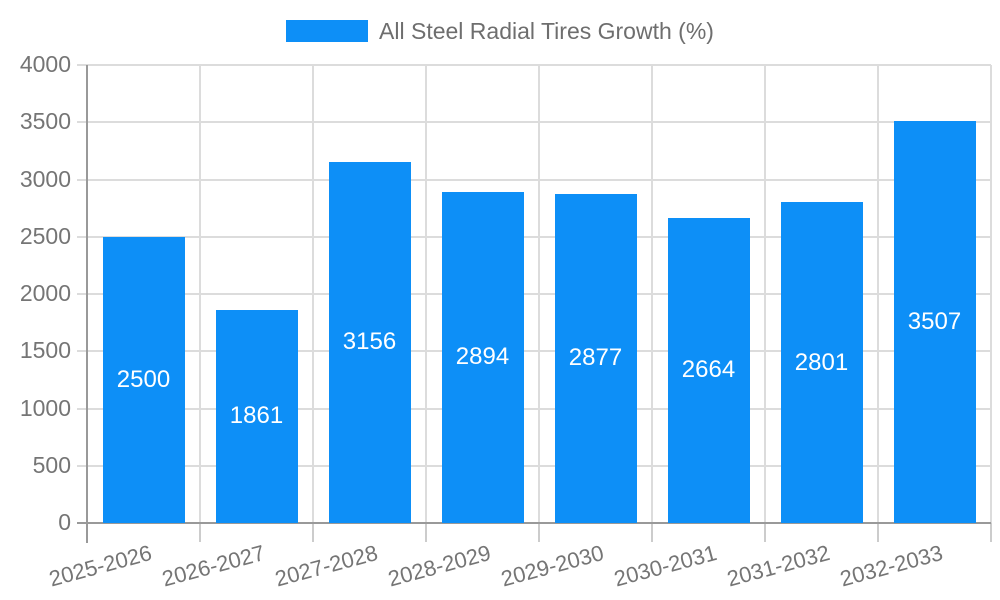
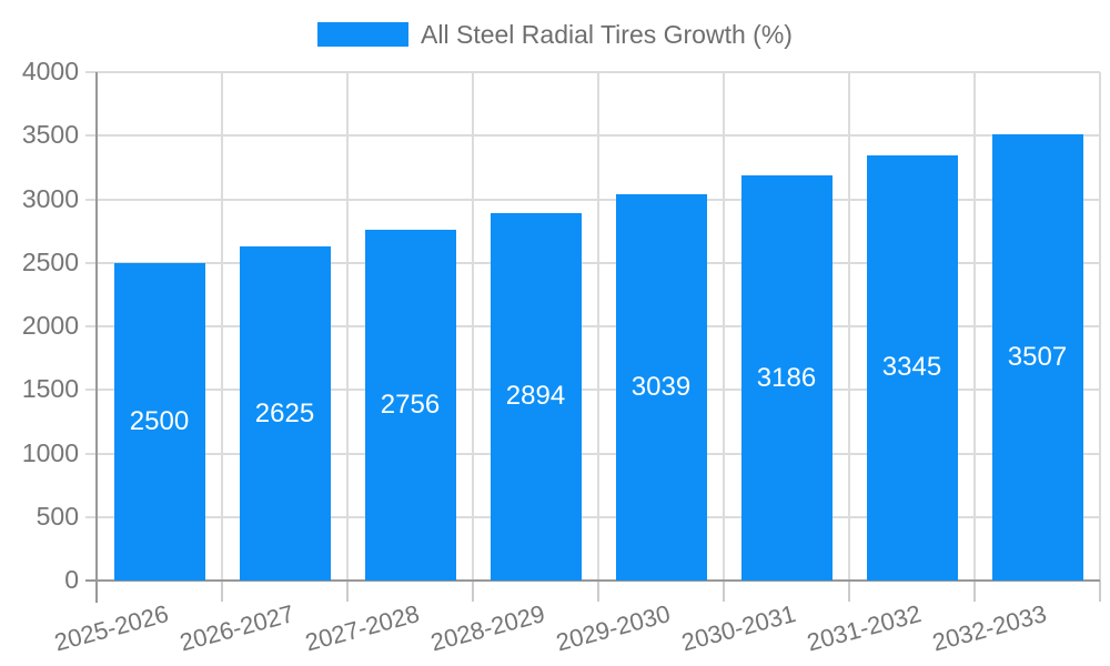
2026-2027: 1861 -> 2625
2027-2028: 3156 -> 2756
2029-2030: 2877 -> 3039
2030-2031: 2664 -> 3186
2031-2032: 2801 -> 3345
